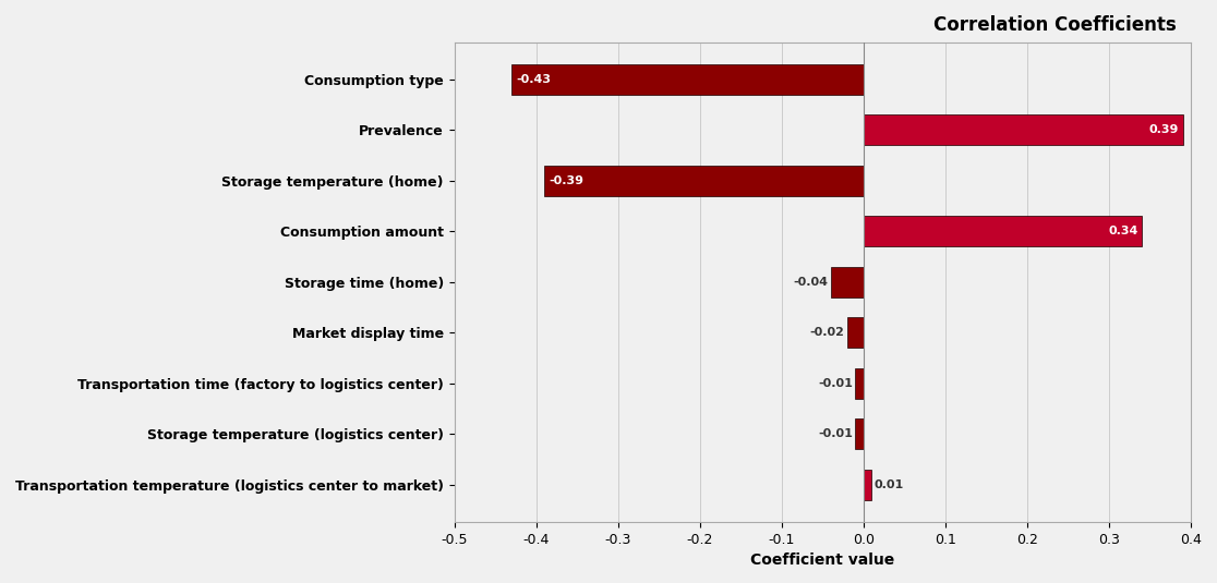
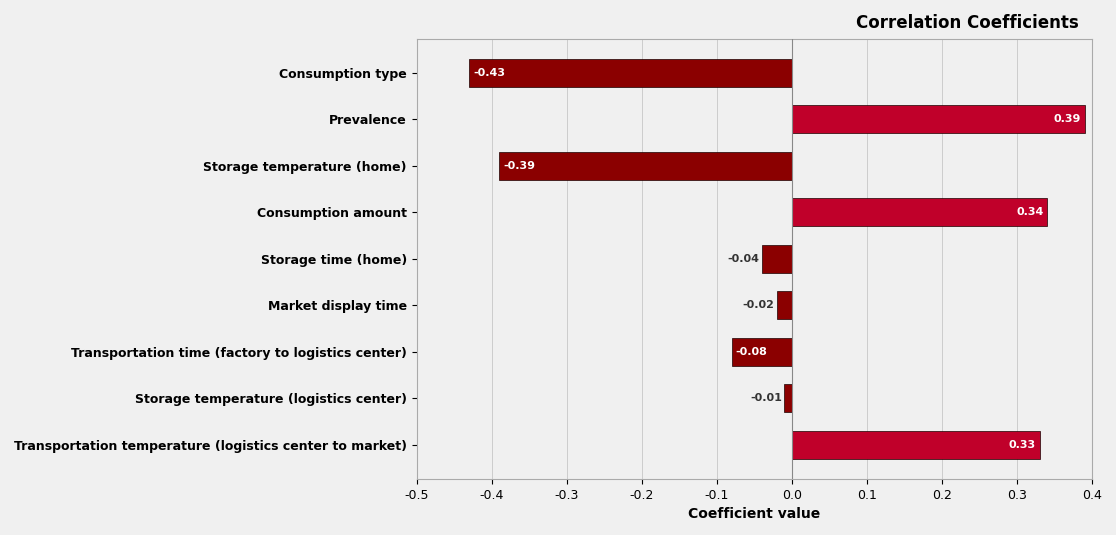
Transportation time (factory to logistics center): -0.01 -> -0.08
Transportation temperature (logistics center to market): 0.01 -> 0.33
